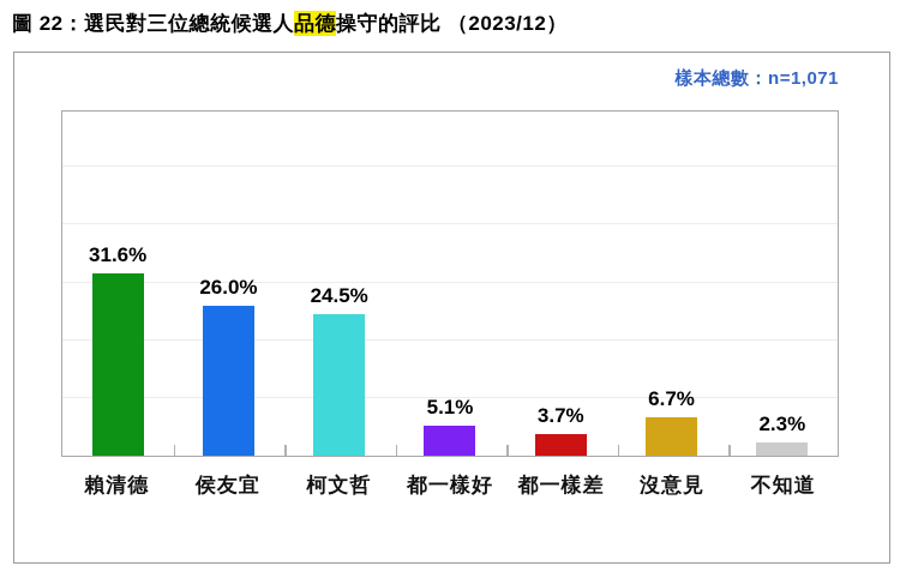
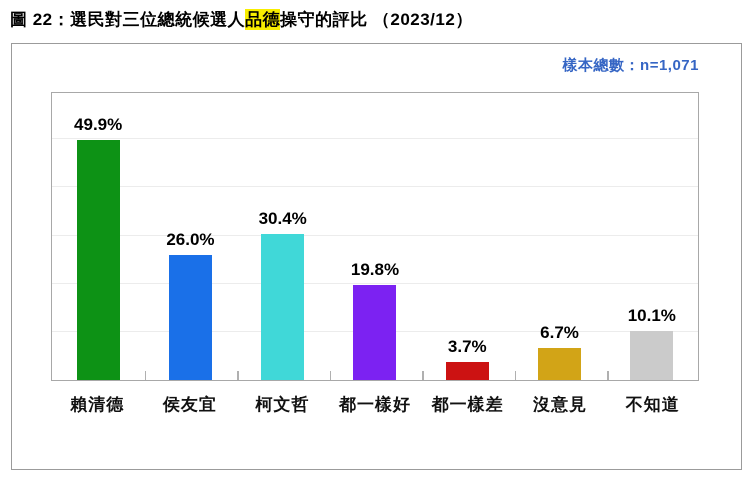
賴清德: 31.6% -> 49.9%
柯文哲: 24.5% -> 30.4%
都一樣好: 5.1% -> 19.8%
不知道: 2.3% -> 10.1%
